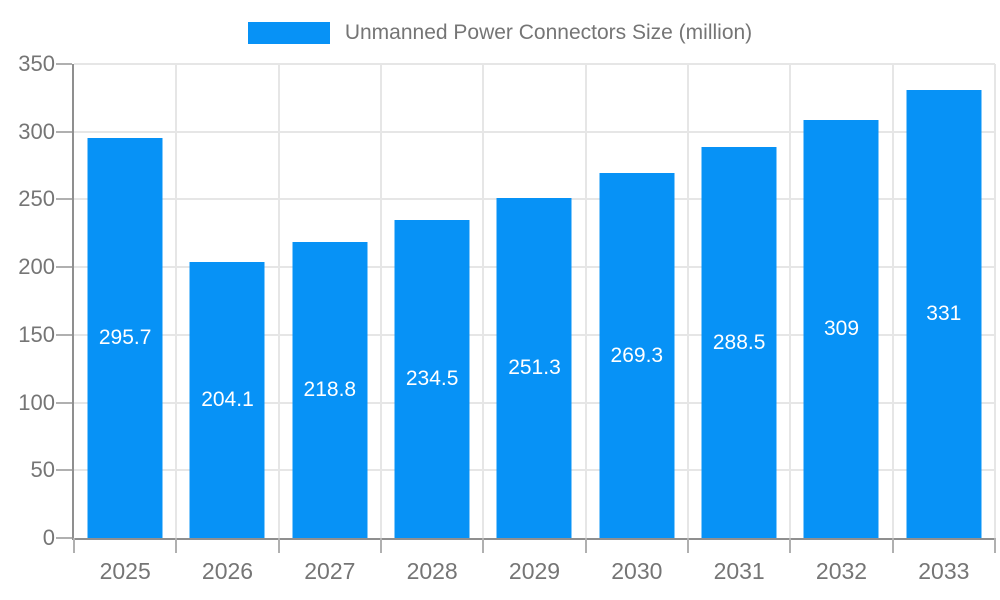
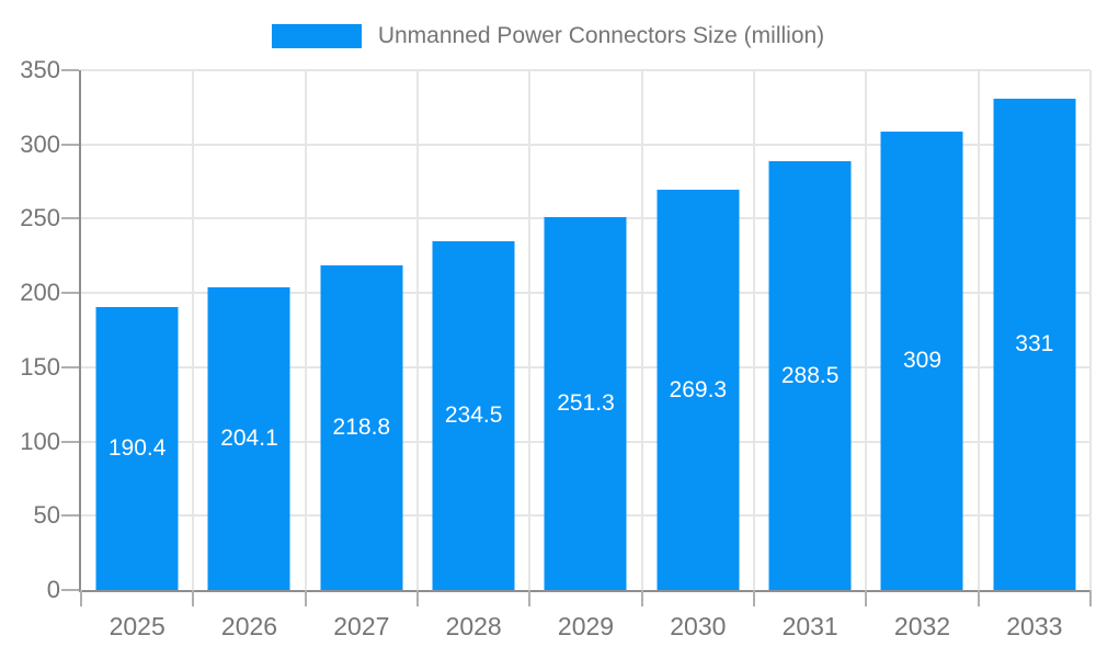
2025: 295.7 -> 190.4
